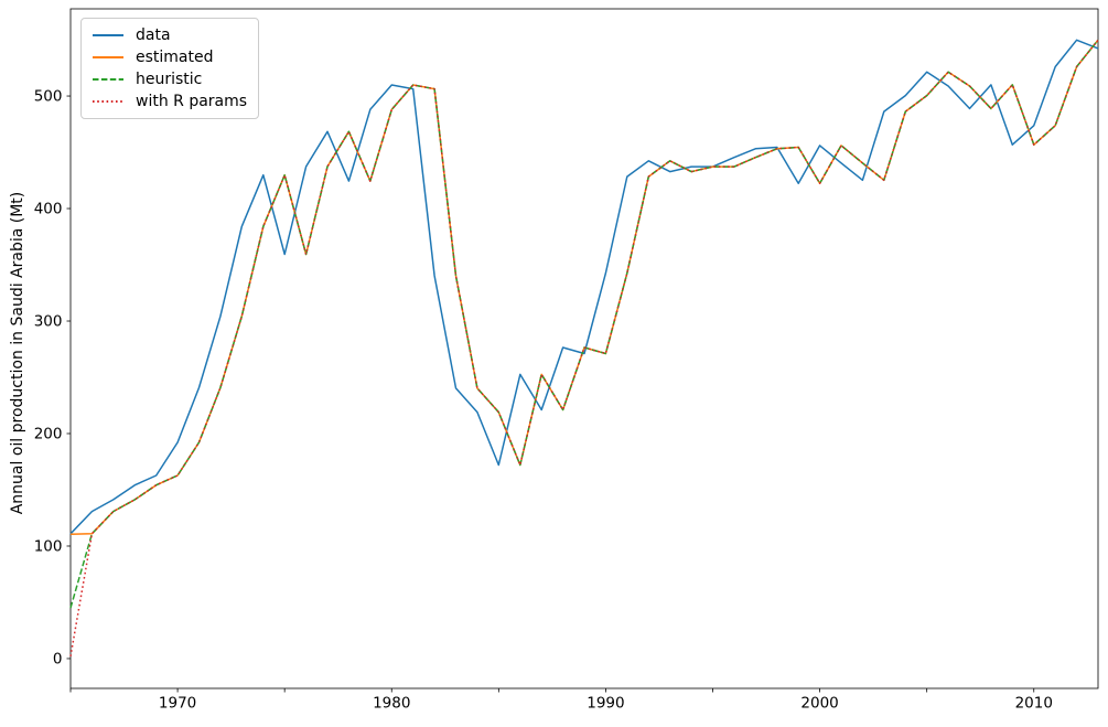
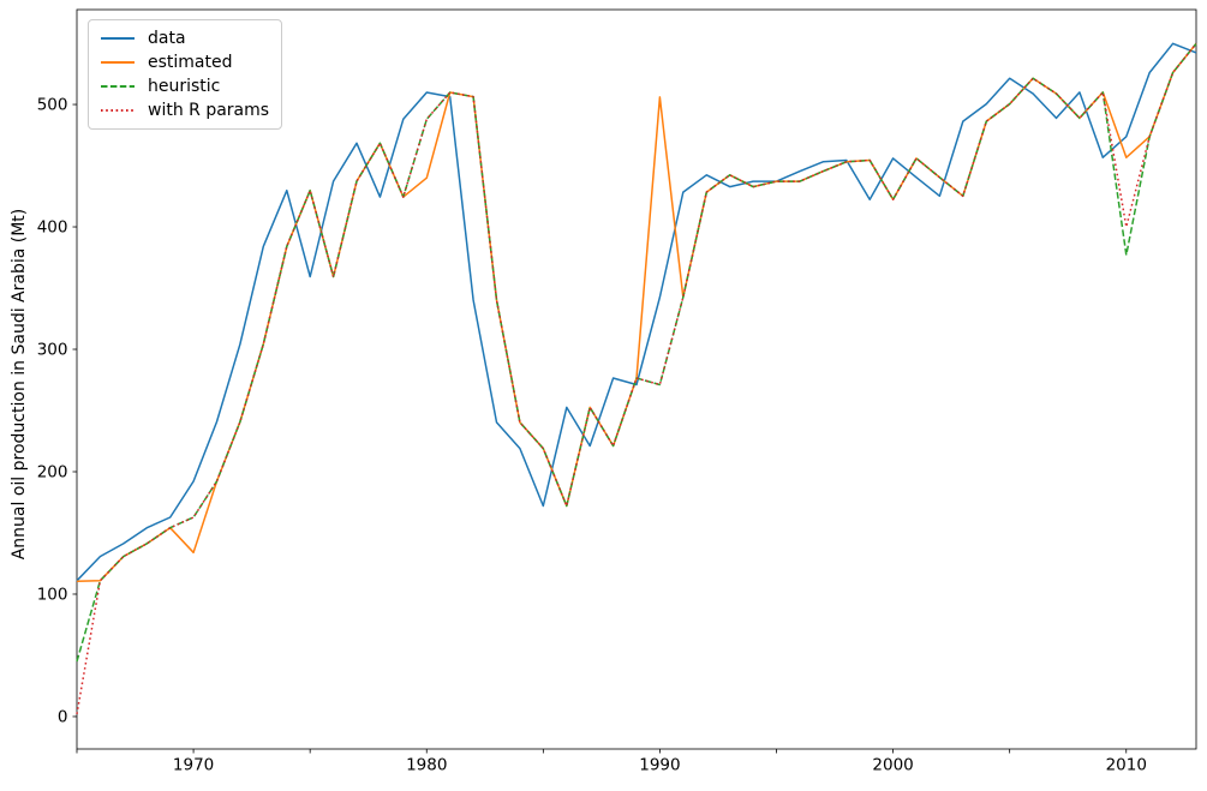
estimated/1970: 163 -> 134
estimated/1980: 488 -> 440
estimated/1990: 271 -> 506
heuristic/2010: 457 -> 377
with R params/2010: 457 -> 400
